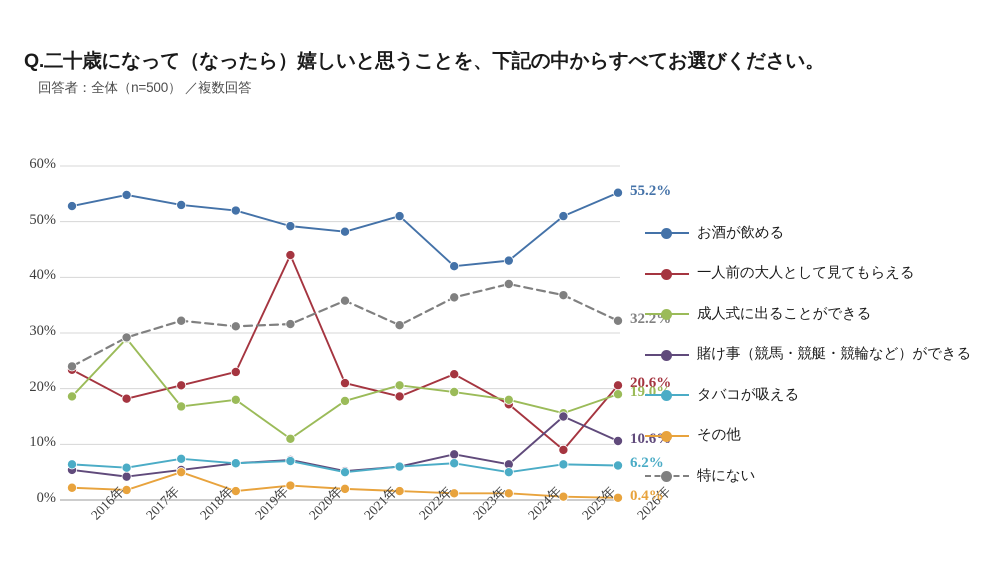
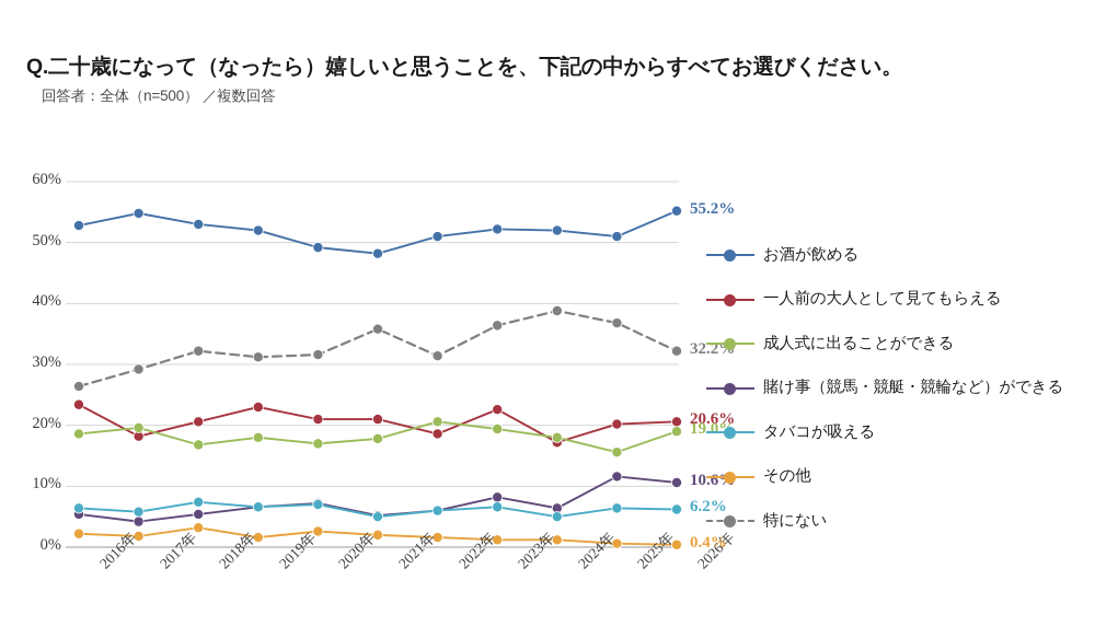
特にない/2016年: 24% -> 26%
成人式に出ることができる/2017年: 29% -> 20%
その他/2018年: 5% -> 3%
一人前の大人として見てもらえる/2020年: 44% -> 21%
成人式に出ることができる/2020年: 11% -> 17%
お酒が飲める/2023年: 42% -> 52%
お酒が飲める/2024年: 43% -> 52%
一人前の大人として見てもらえる/2025年: 9% -> 20%
賭け事（競馬・競艇・競輪など）ができる/2025年: 15% -> 12%
